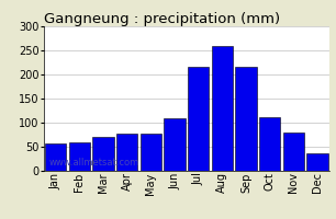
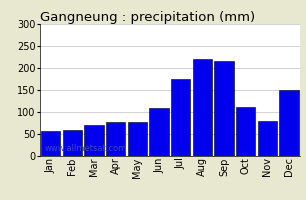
Jul: 215 -> 175
Aug: 260 -> 220
Dec: 37 -> 150
